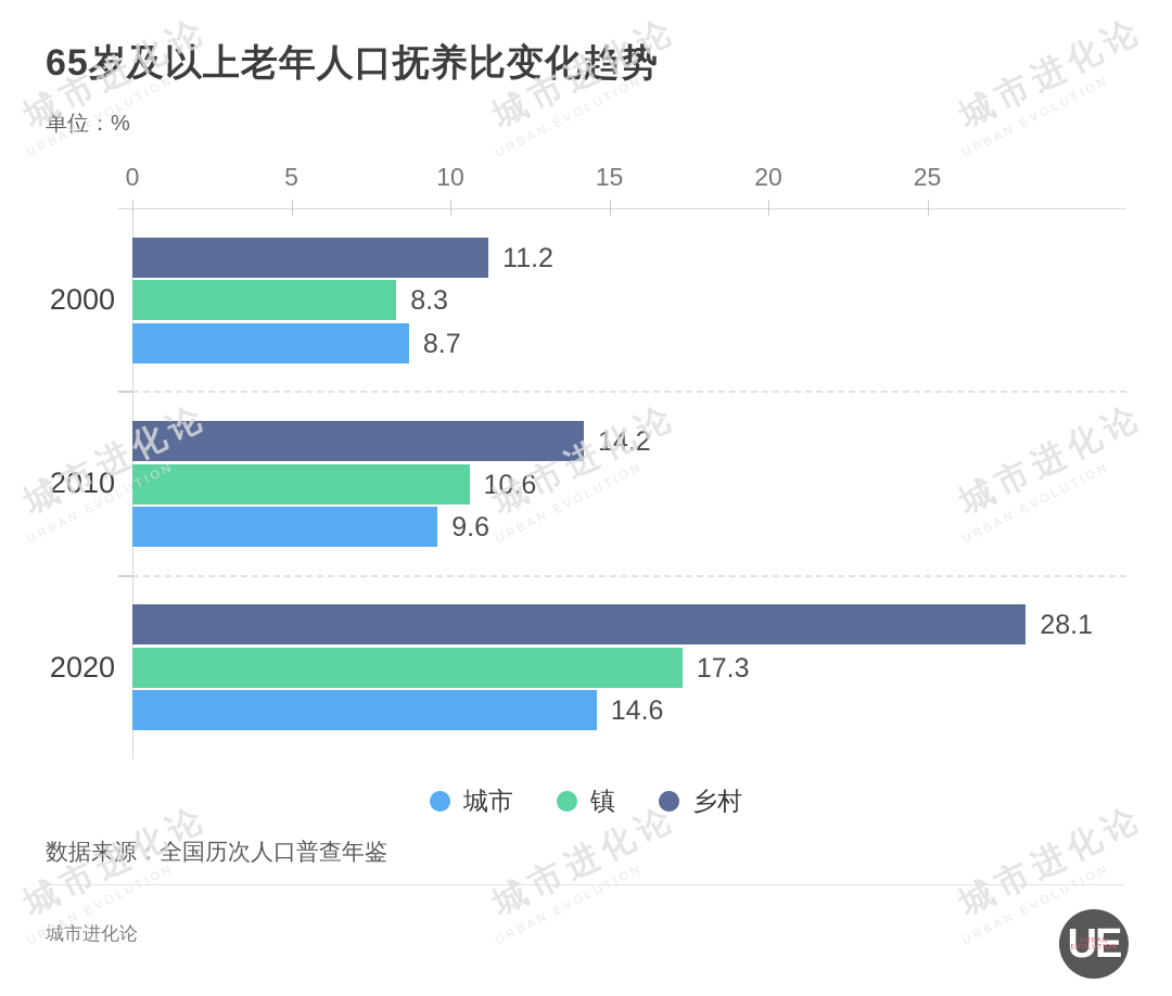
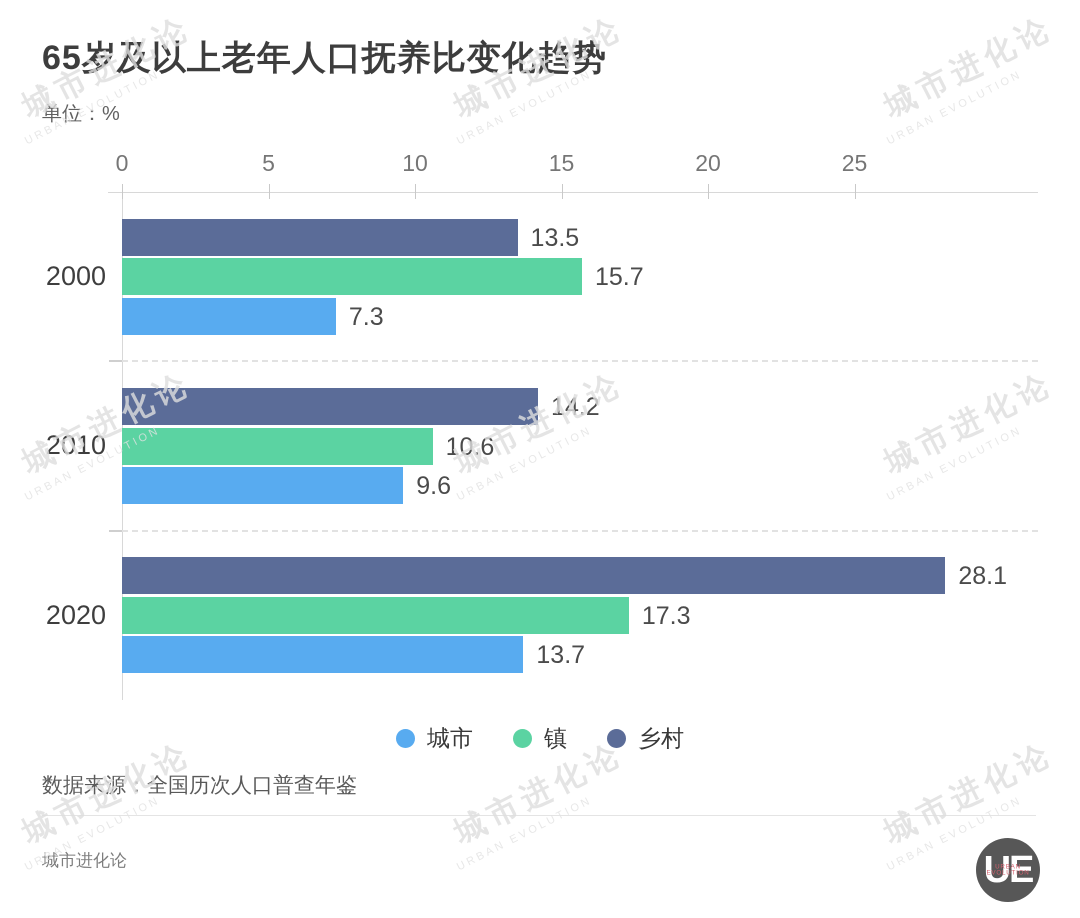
城市/2000: 8.7 -> 7.3
镇/2000: 8.3 -> 15.7
乡村/2000: 11.2 -> 13.5
城市/2020: 14.6 -> 13.7
